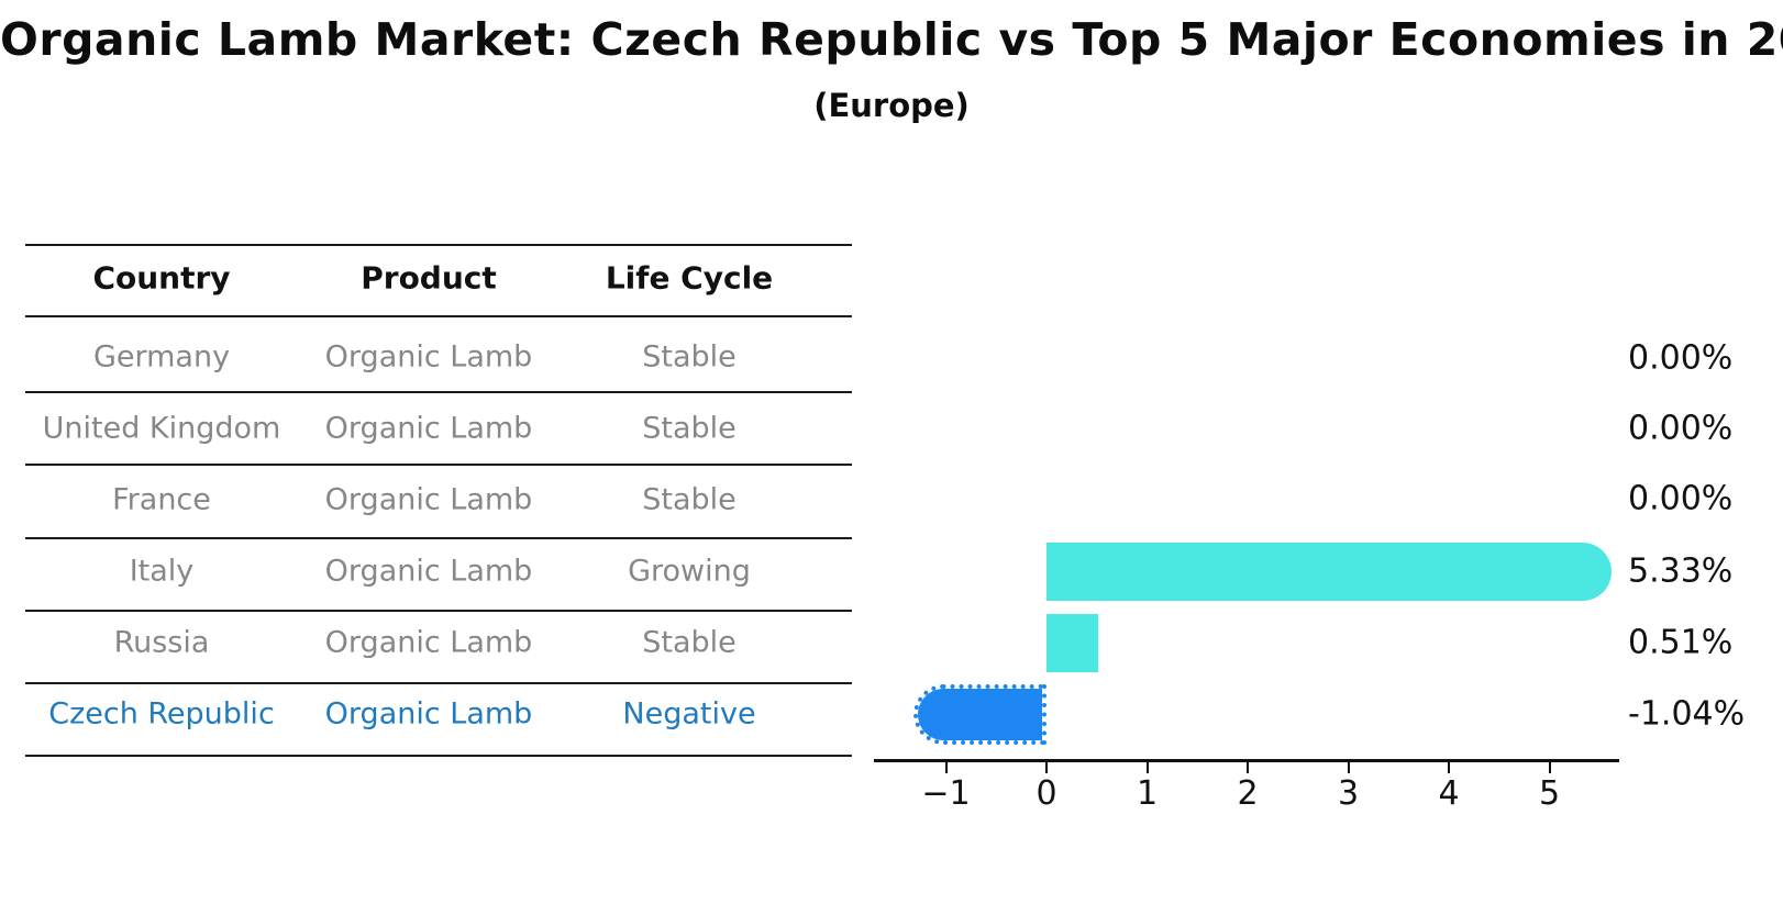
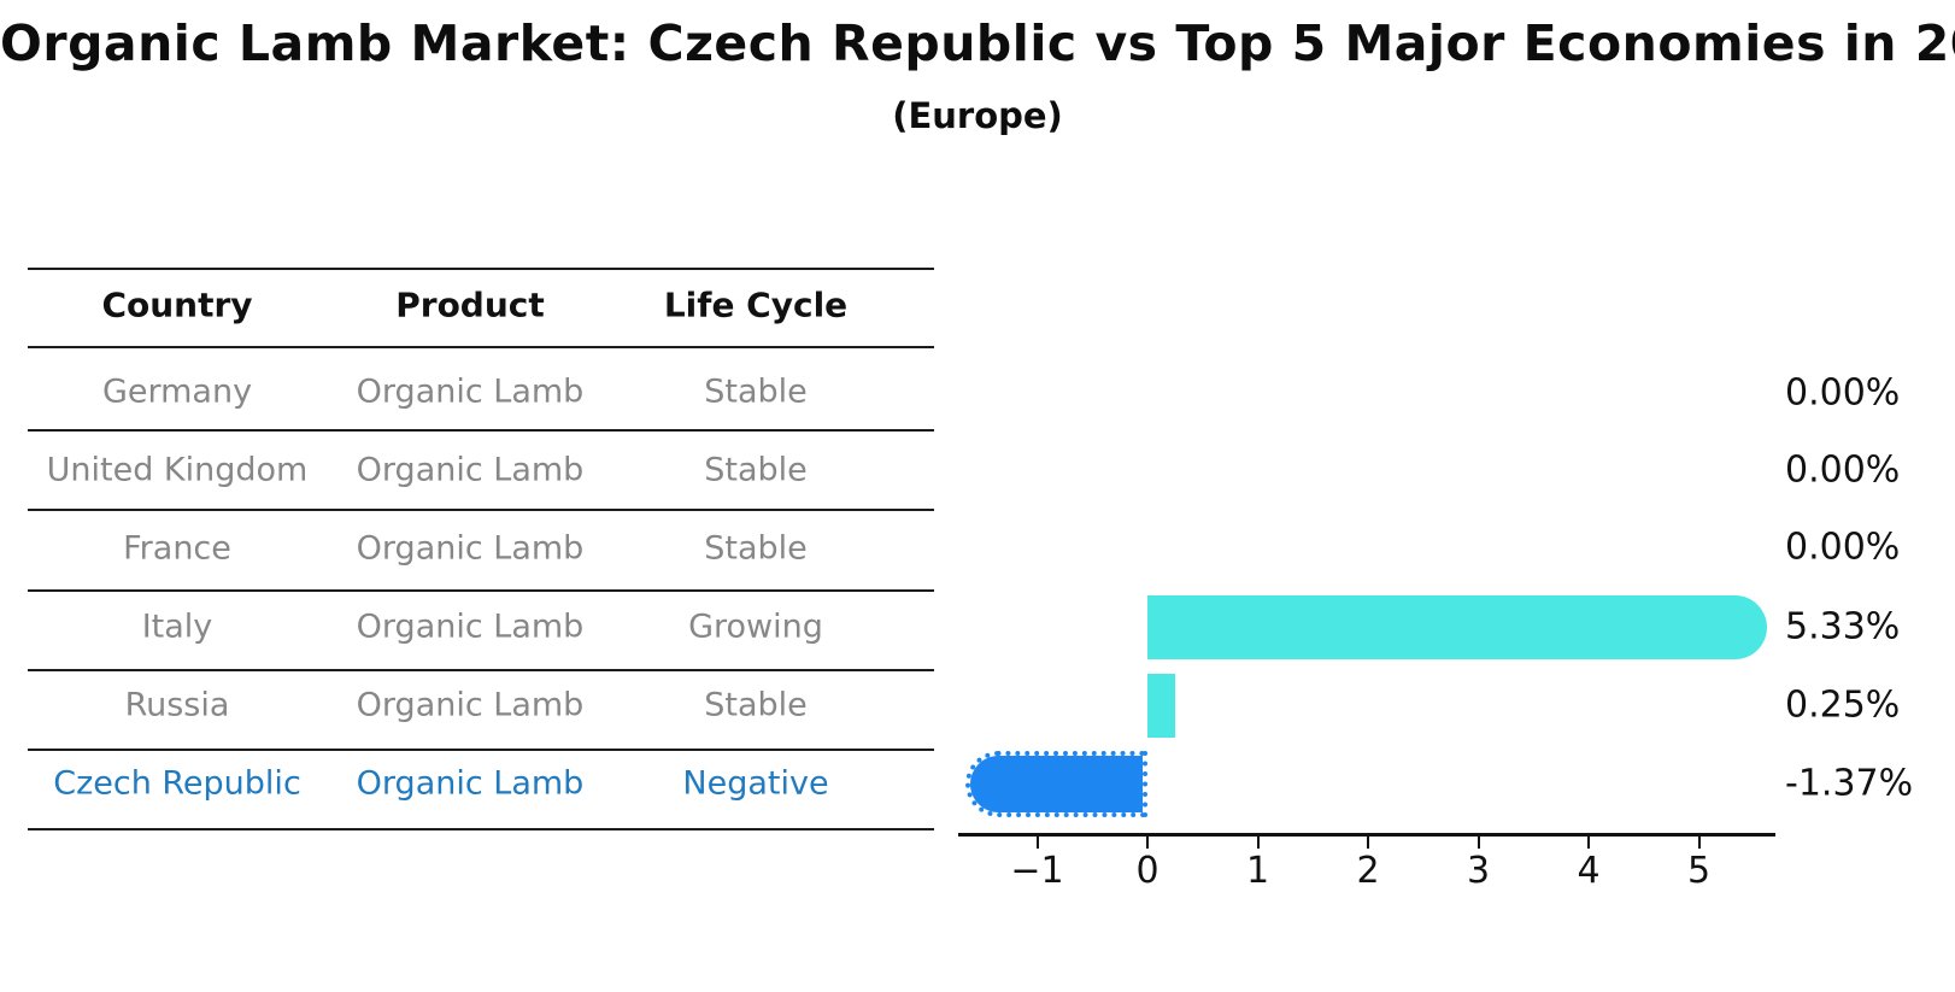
Russia: 0.51% -> 0.25%
Czech Republic: -1.04% -> -1.37%
